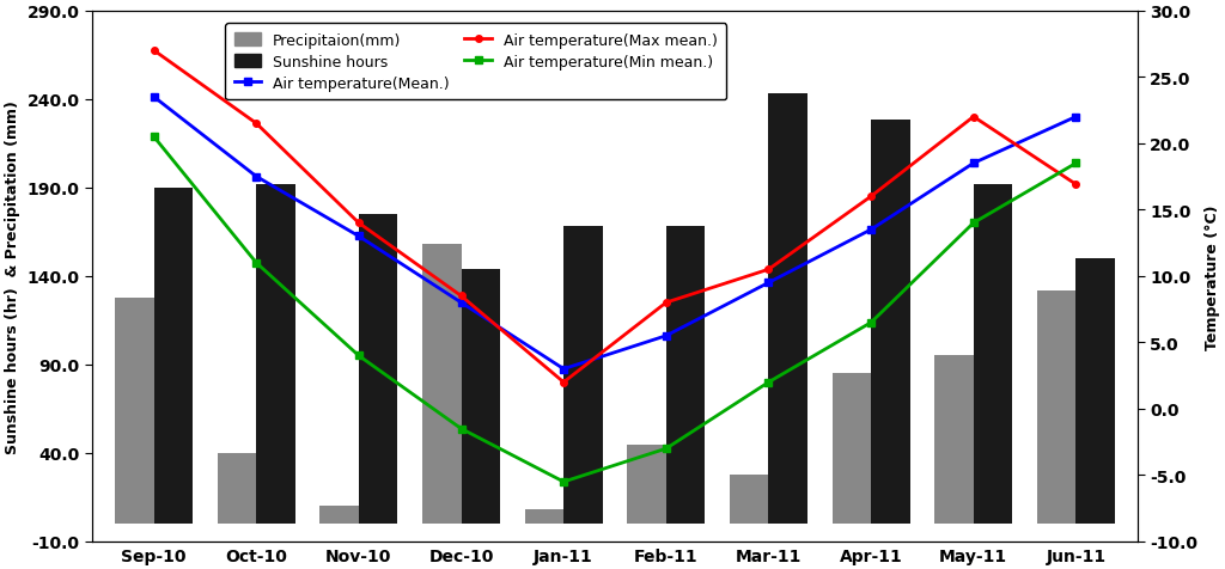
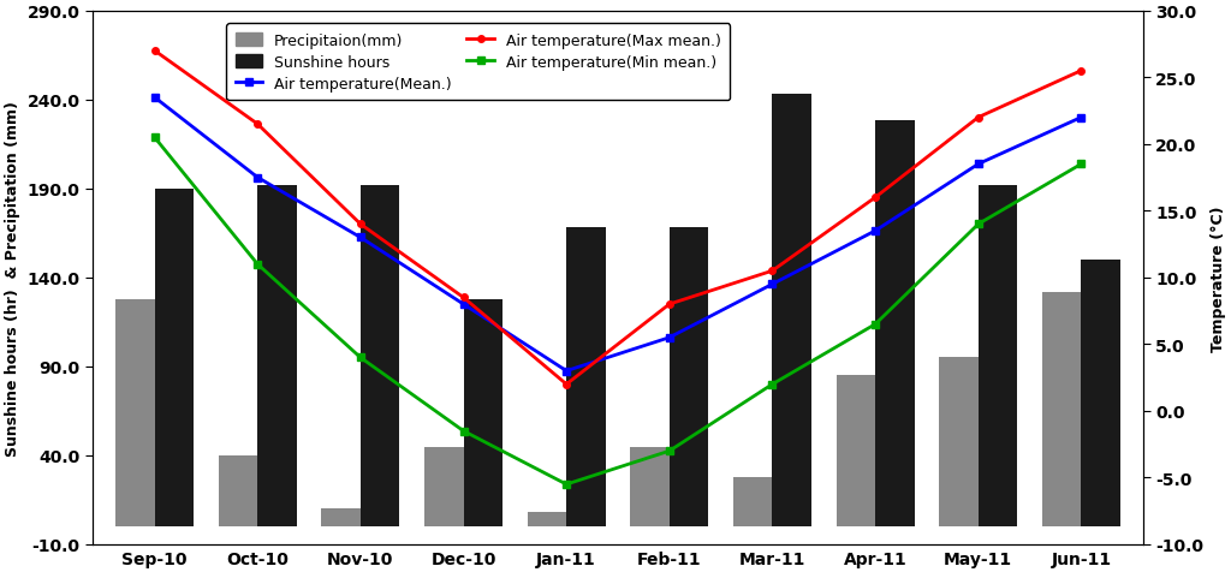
Sunshine hours/Nov-10: 175 -> 192
Precipitaion(mm)/Dec-10: 158 -> 45
Sunshine hours/Dec-10: 144 -> 128
Air temperature(Max mean.)/Jun-11: 16.9 -> 25.5
